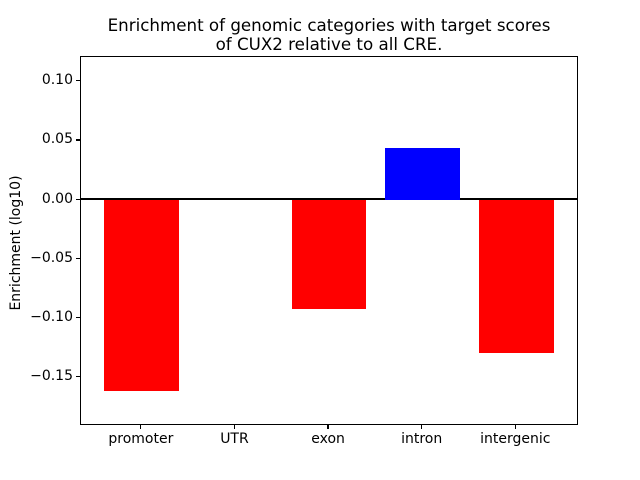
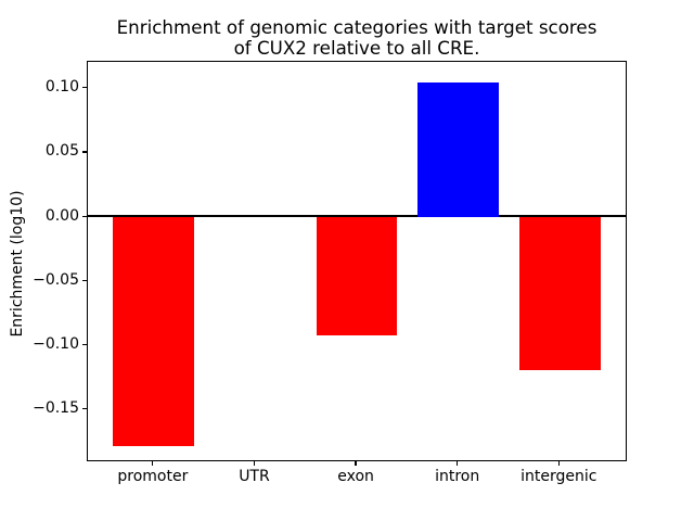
promoter: -0.161 -> -0.178
intron: 0.044 -> 0.105
intergenic: -0.129 -> -0.119
